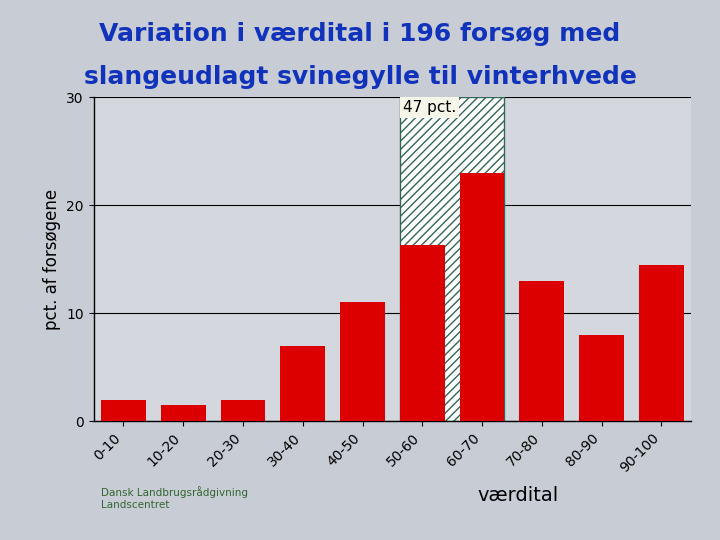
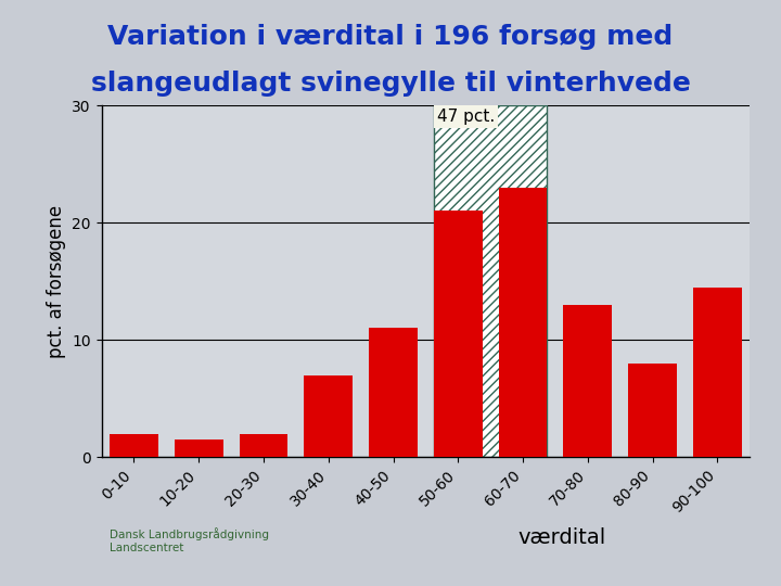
50-60: 16.3 -> 21.0
